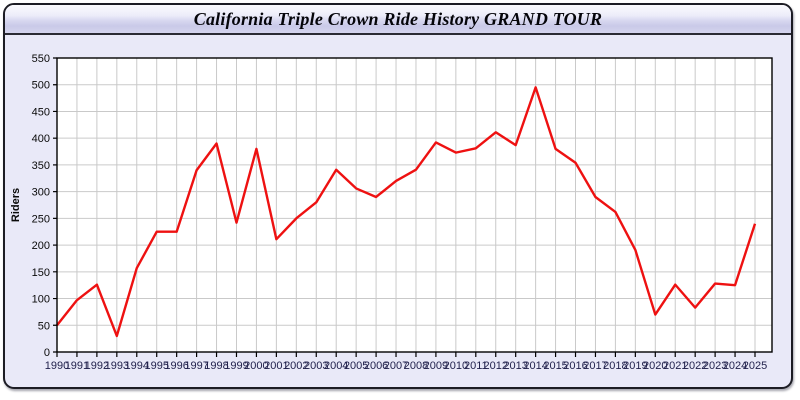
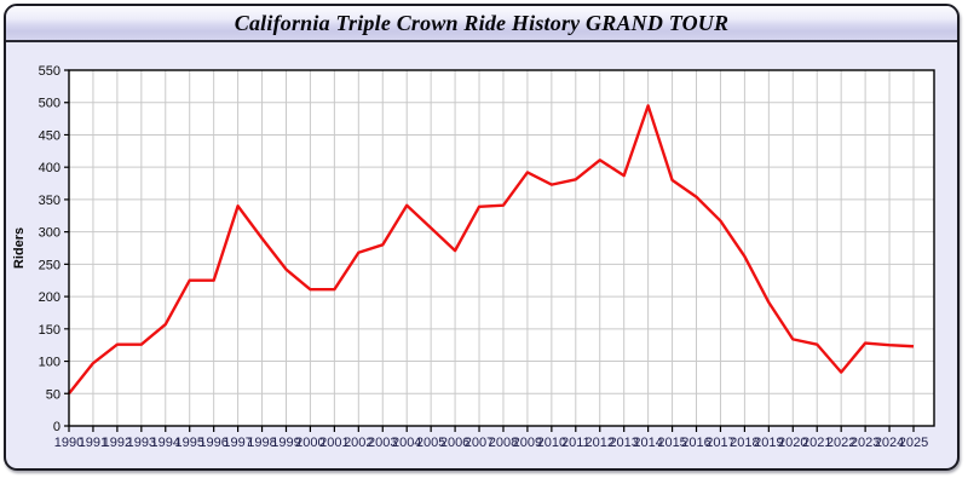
1993: 30 -> 130
1998: 390 -> 290
2000: 380 -> 210
2002: 250 -> 270
2006: 290 -> 270
2007: 320 -> 340
2017: 290 -> 320
2020: 70 -> 130
2025: 240 -> 120
